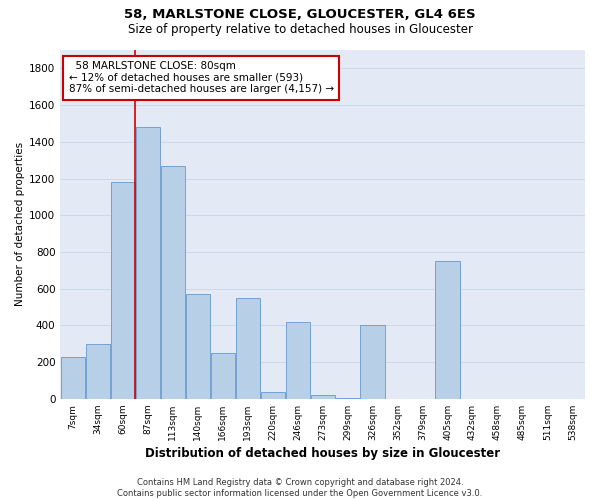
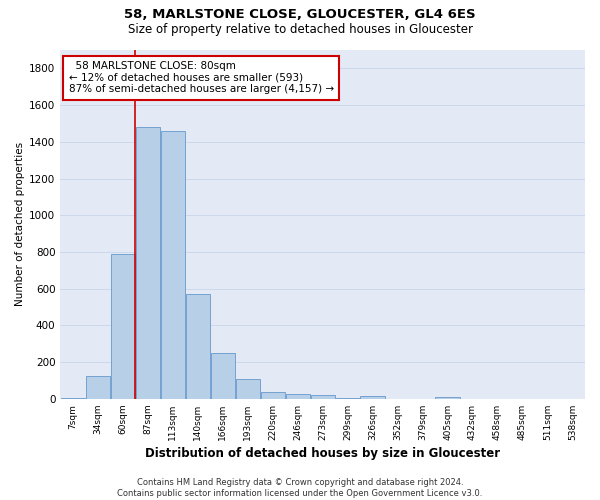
7sqm: 230 -> 0
34sqm: 300 -> 120
60sqm: 1180 -> 790
113sqm: 1270 -> 1460
193sqm: 550 -> 110
246sqm: 420 -> 20
326sqm: 400 -> 20
405sqm: 750 -> 10
